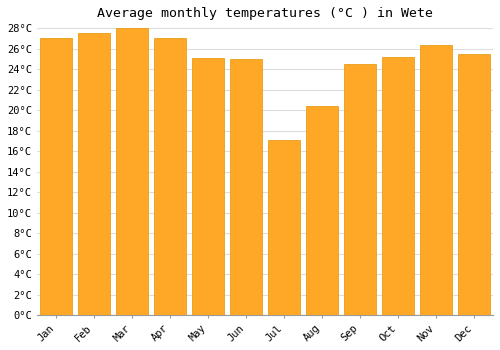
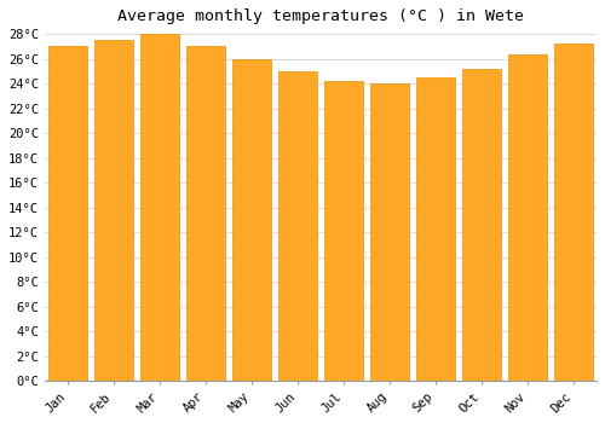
May: 25.1°C -> 26.0°C
Jul: 17.1°C -> 24.2°C
Aug: 20.4°C -> 24.0°C
Dec: 25.5°C -> 27.2°C
